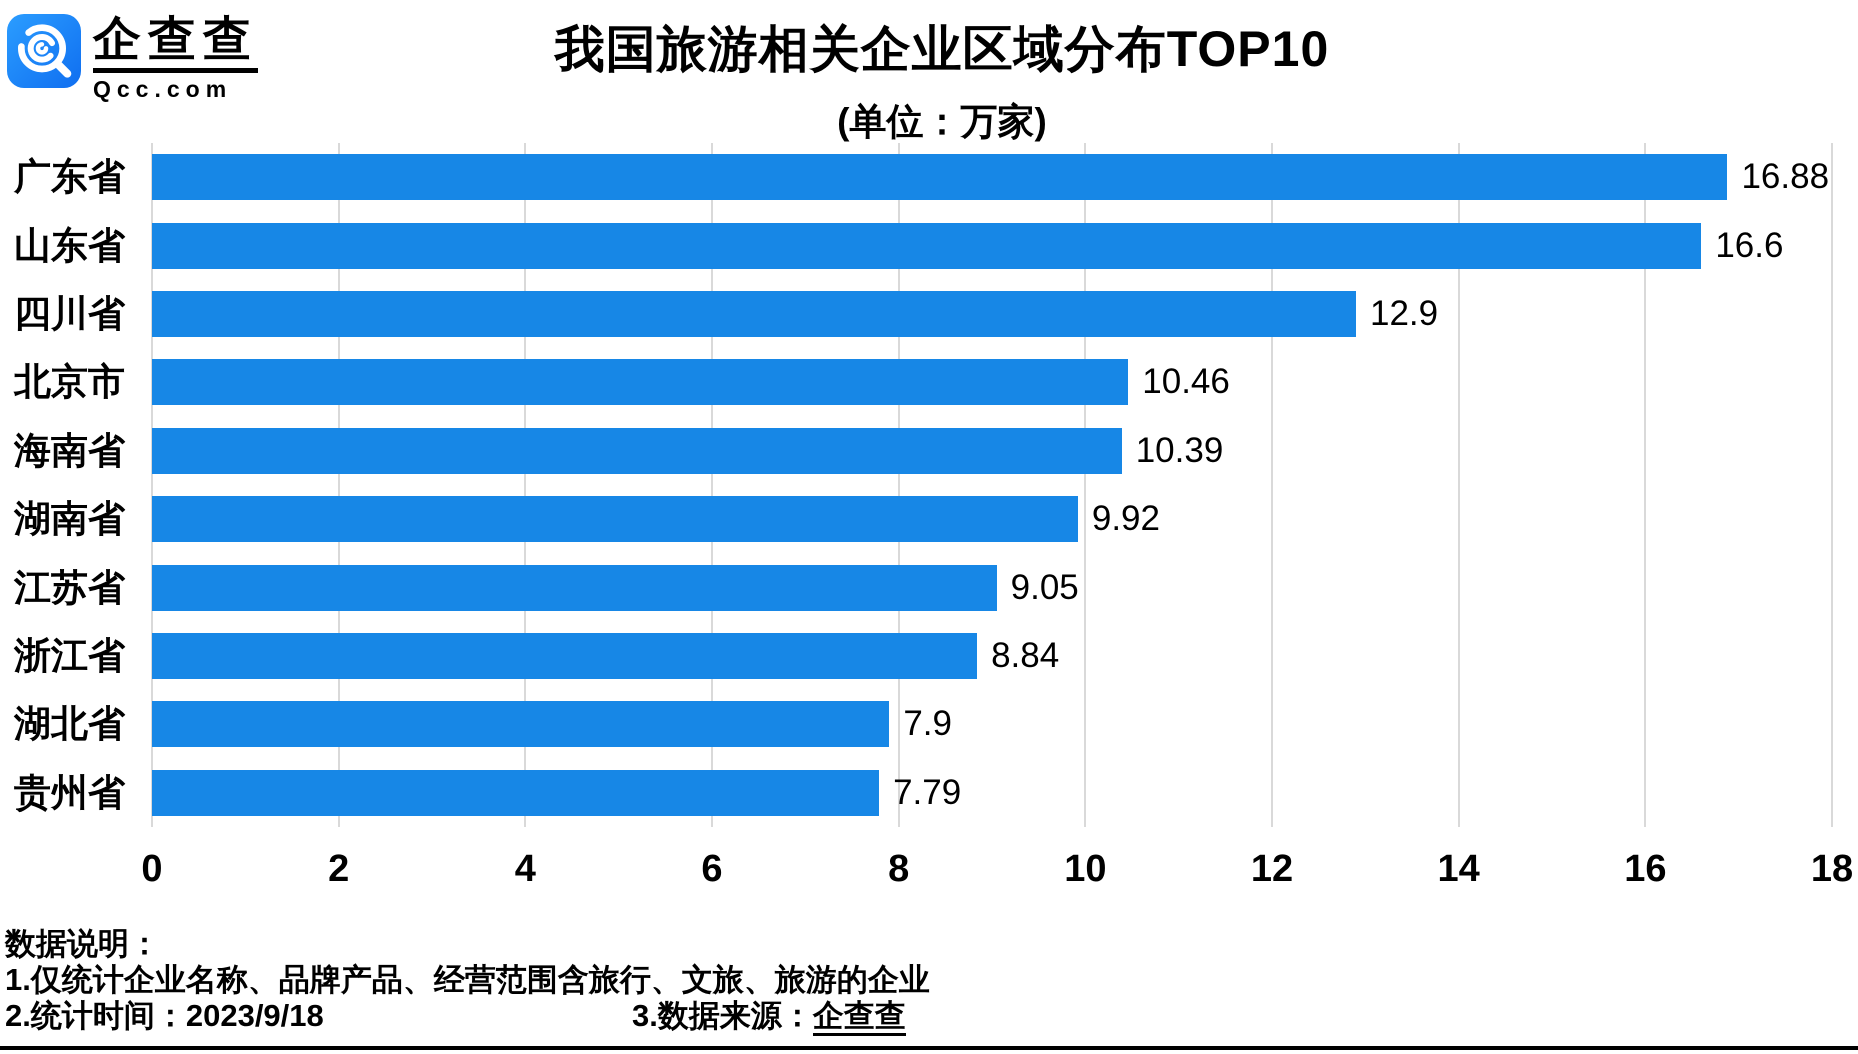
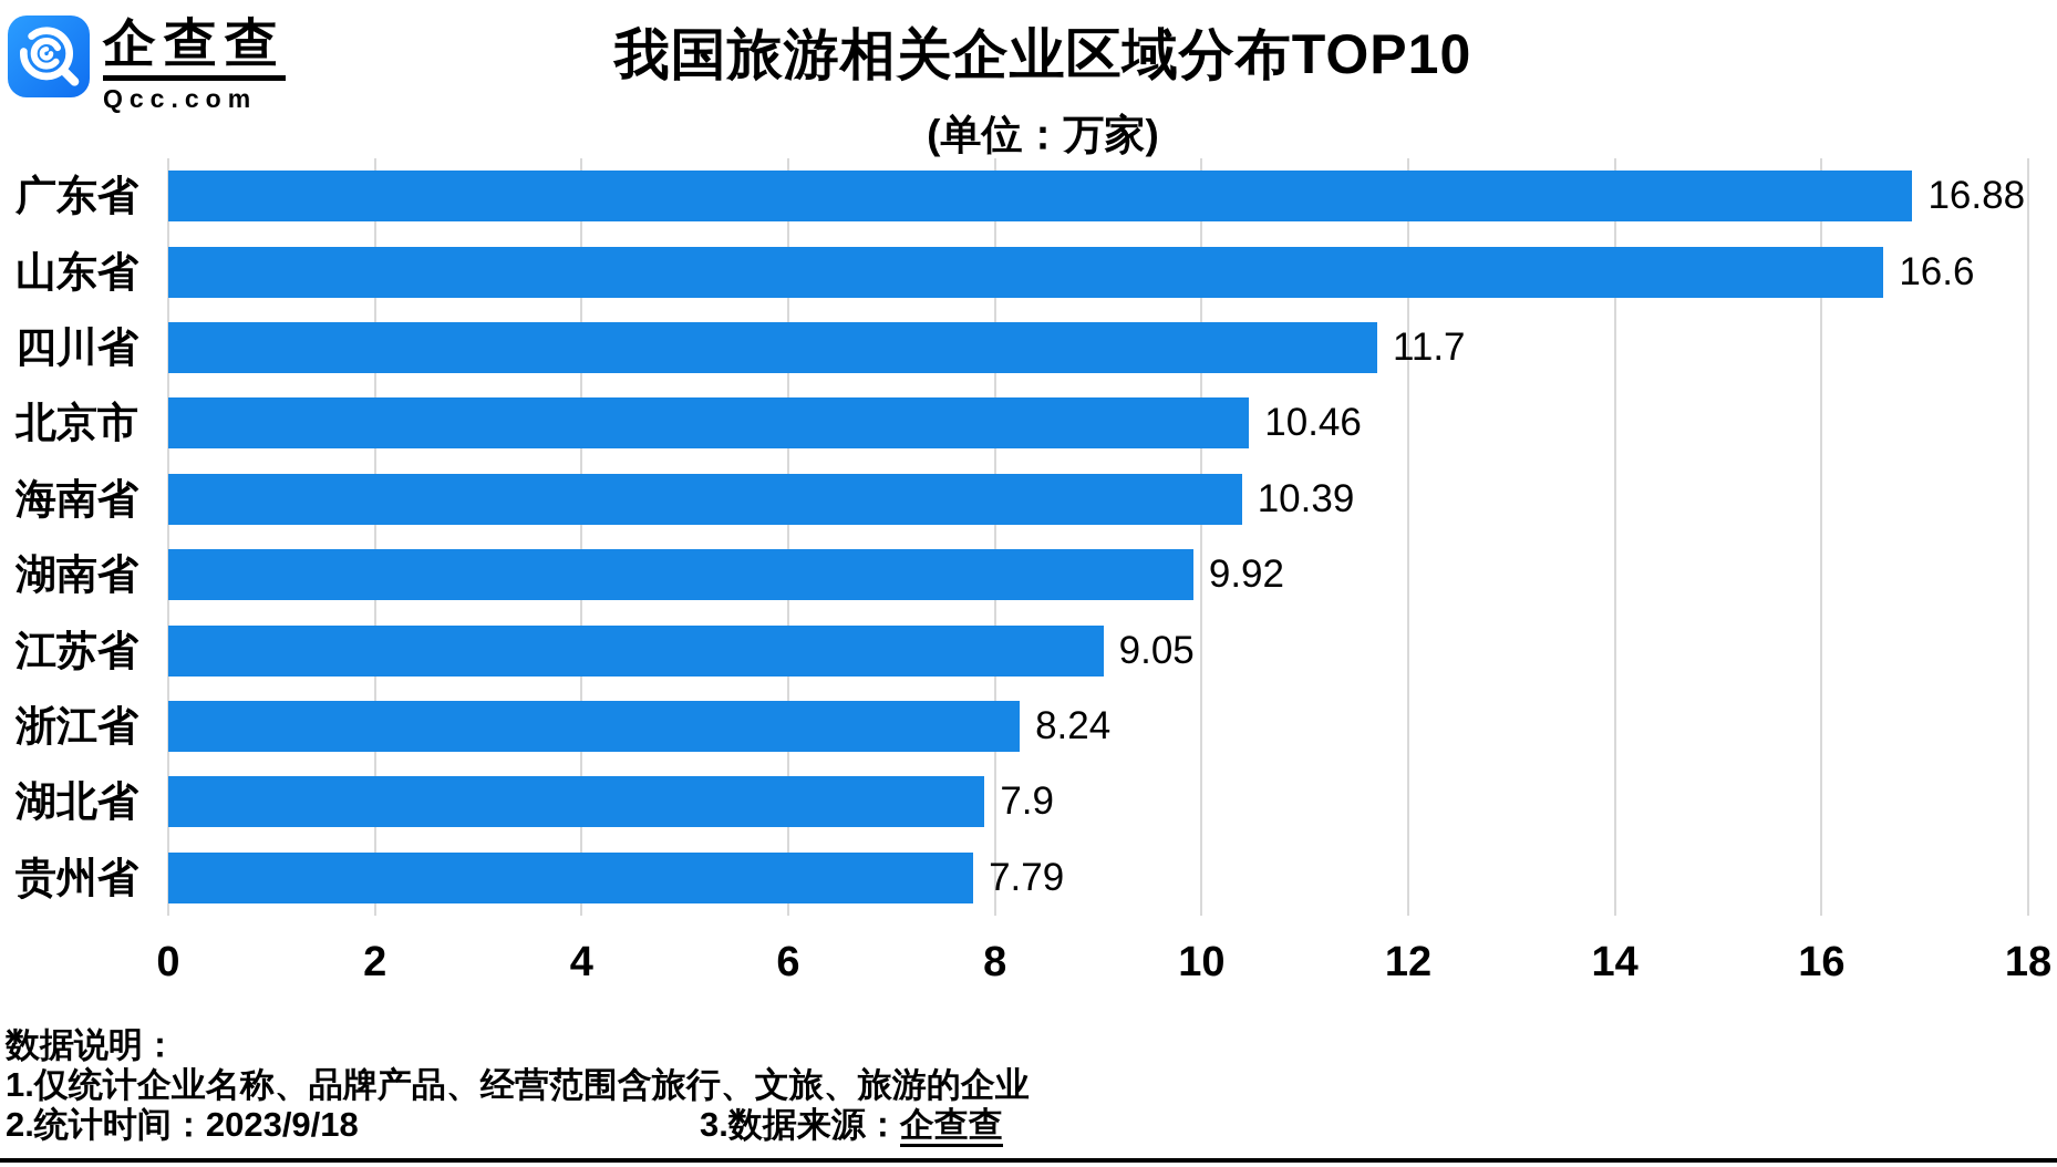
四川省: 12.9 -> 11.7
浙江省: 8.84 -> 8.24
